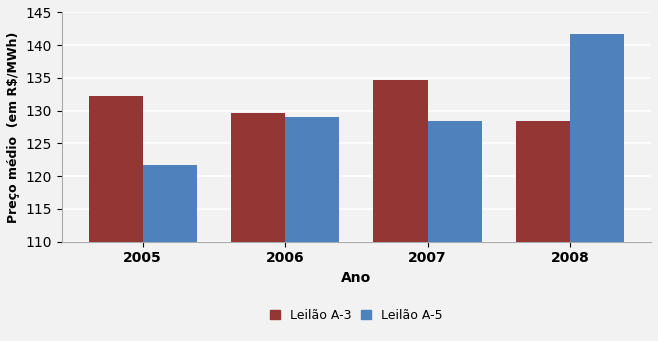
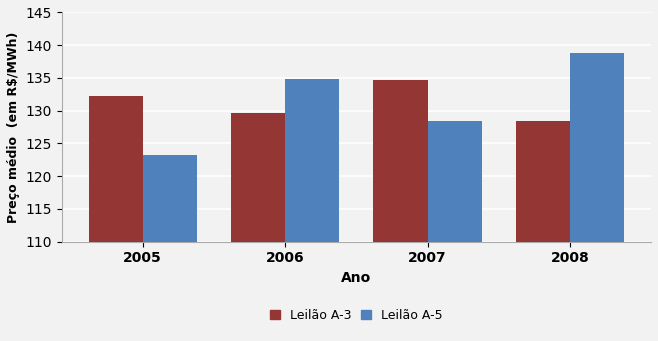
Leilão A-5/2005: 121.7 -> 123.2
Leilão A-5/2006: 129.0 -> 134.8
Leilão A-5/2008: 141.7 -> 138.8
